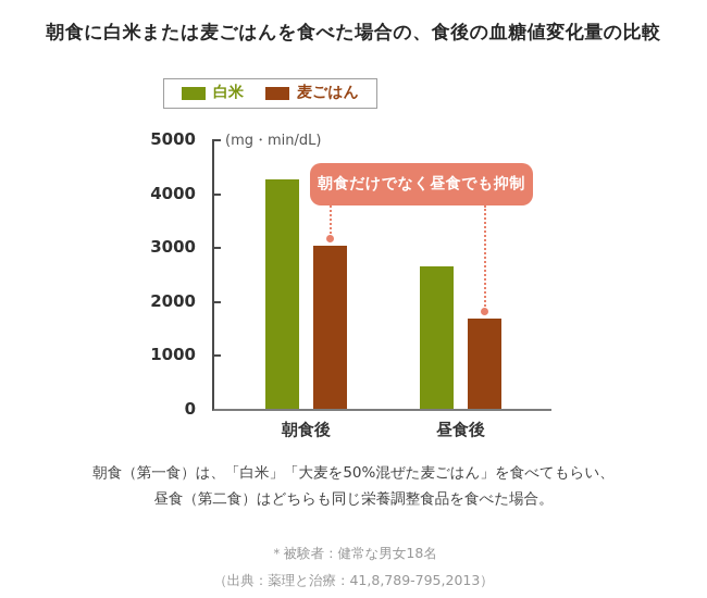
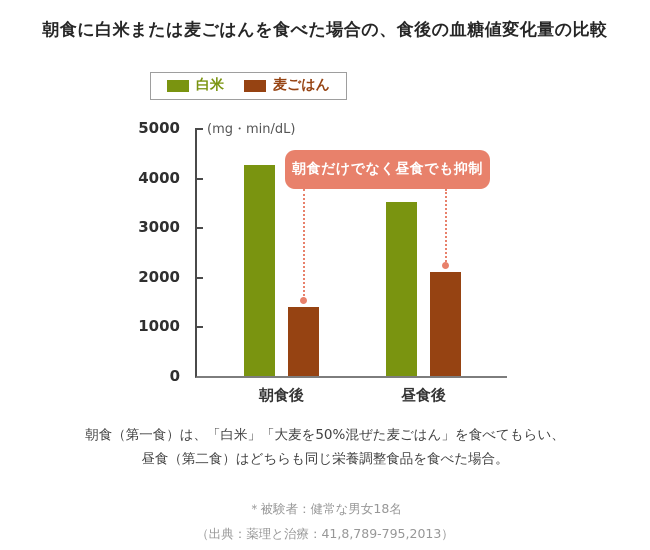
麦ごはん/朝食後: 3000 -> 1400
白米/昼食後: 2600 -> 3500
麦ごはん/昼食後: 1700 -> 2100
